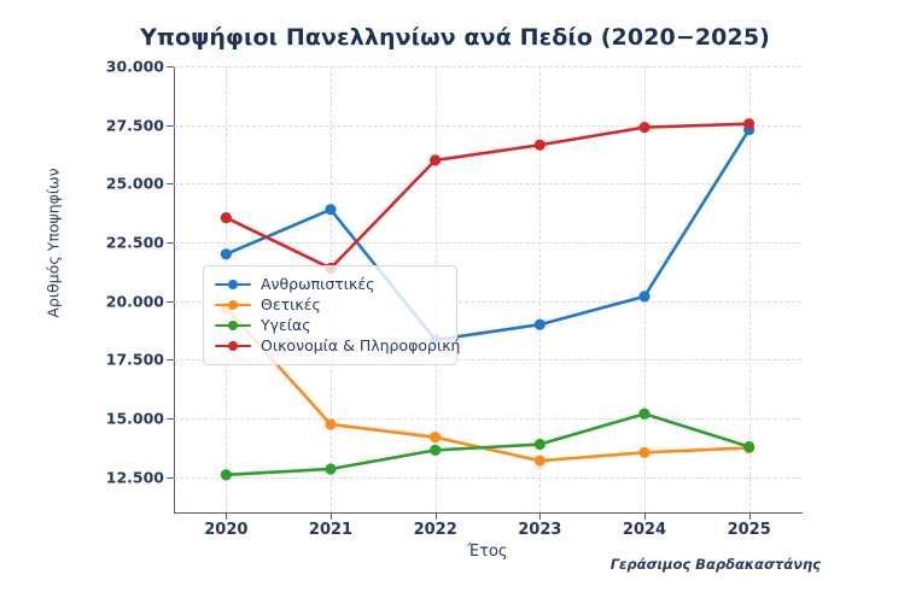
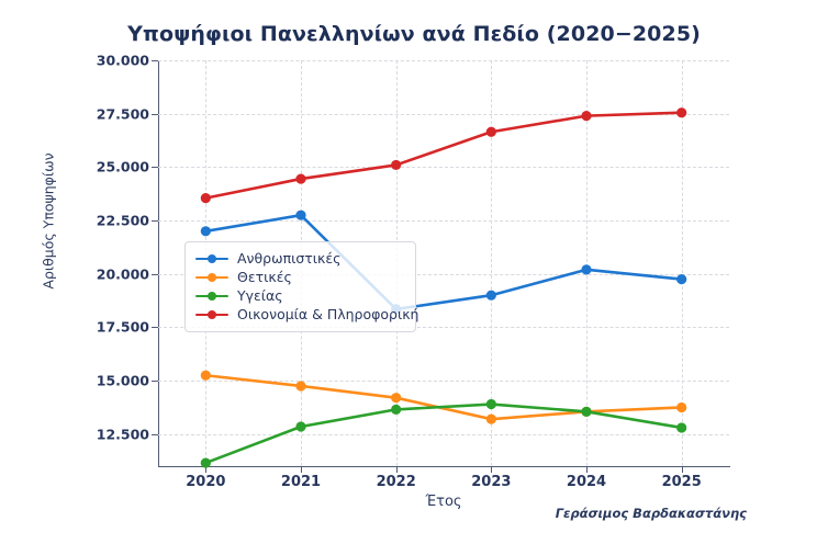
Θετικές/2020: 19700 -> 15200
Υγείας/2020: 12600 -> 11200
Ανθρωπιστικές/2021: 23900 -> 22800
Οικονομία & Πληροφορική/2021: 21400 -> 24400
Οικονομία & Πληροφορική/2022: 26000 -> 25100
Υγείας/2024: 15200 -> 13600
Ανθρωπιστικές/2025: 27300 -> 19800
Υγείας/2025: 13800 -> 12800
